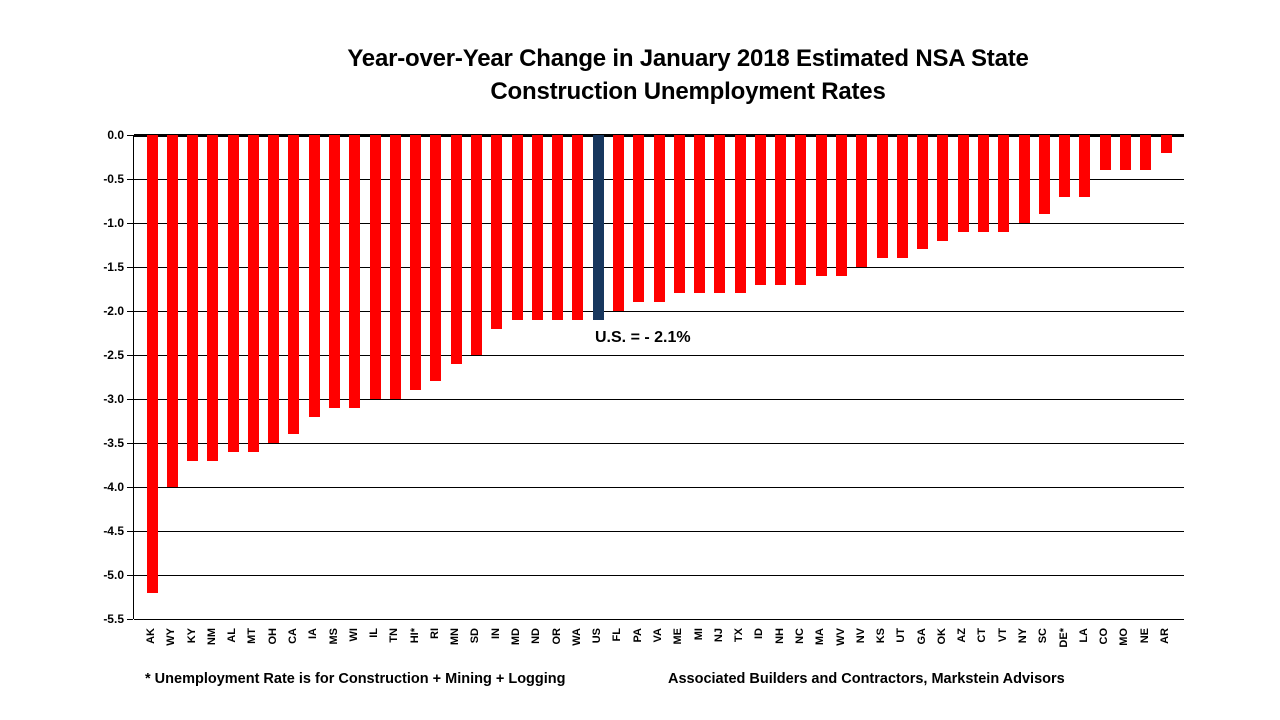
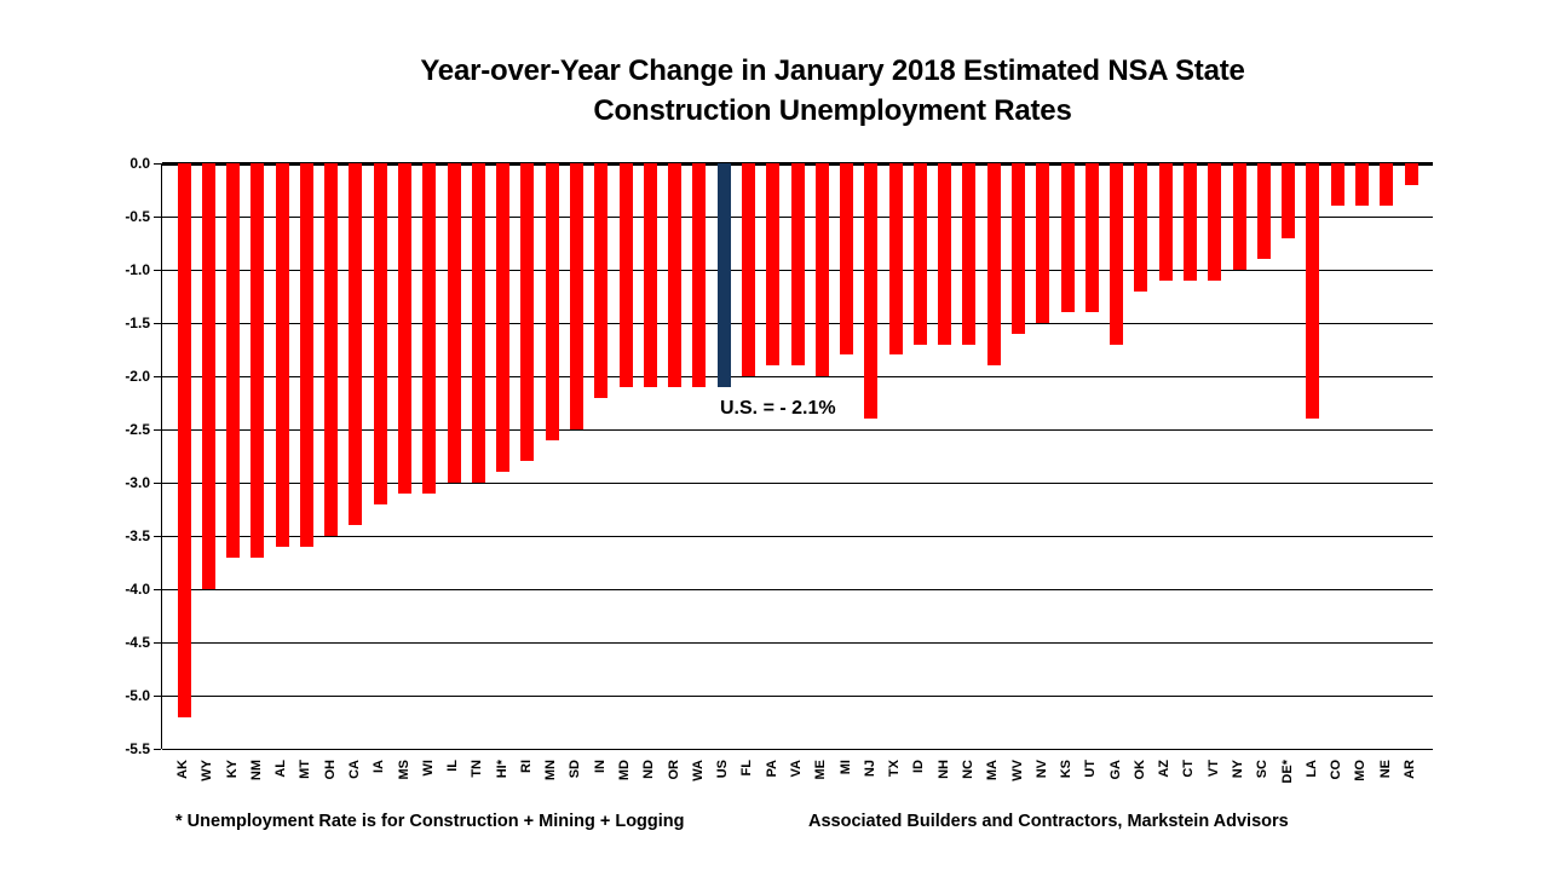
ME: -1.8 -> -2.0
NJ: -1.8 -> -2.4
MA: -1.6 -> -1.9
GA: -1.3 -> -1.7
LA: -0.7 -> -2.4
